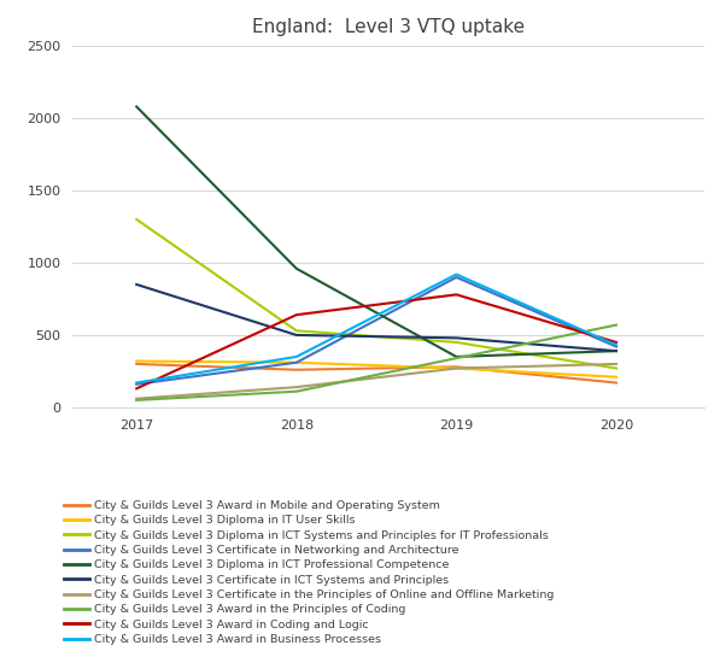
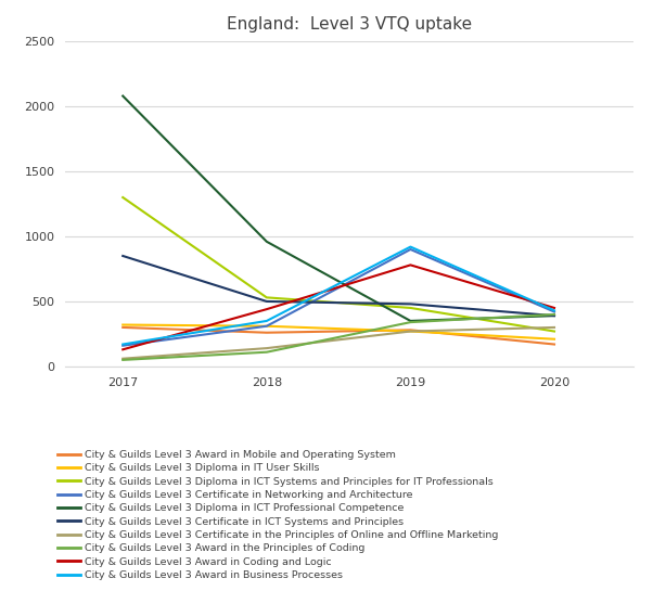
City & Guilds Level 3 Award in Coding and Logic/2018: 640 -> 440
City & Guilds Level 3 Award in the Principles of Coding/2020: 570 -> 400
